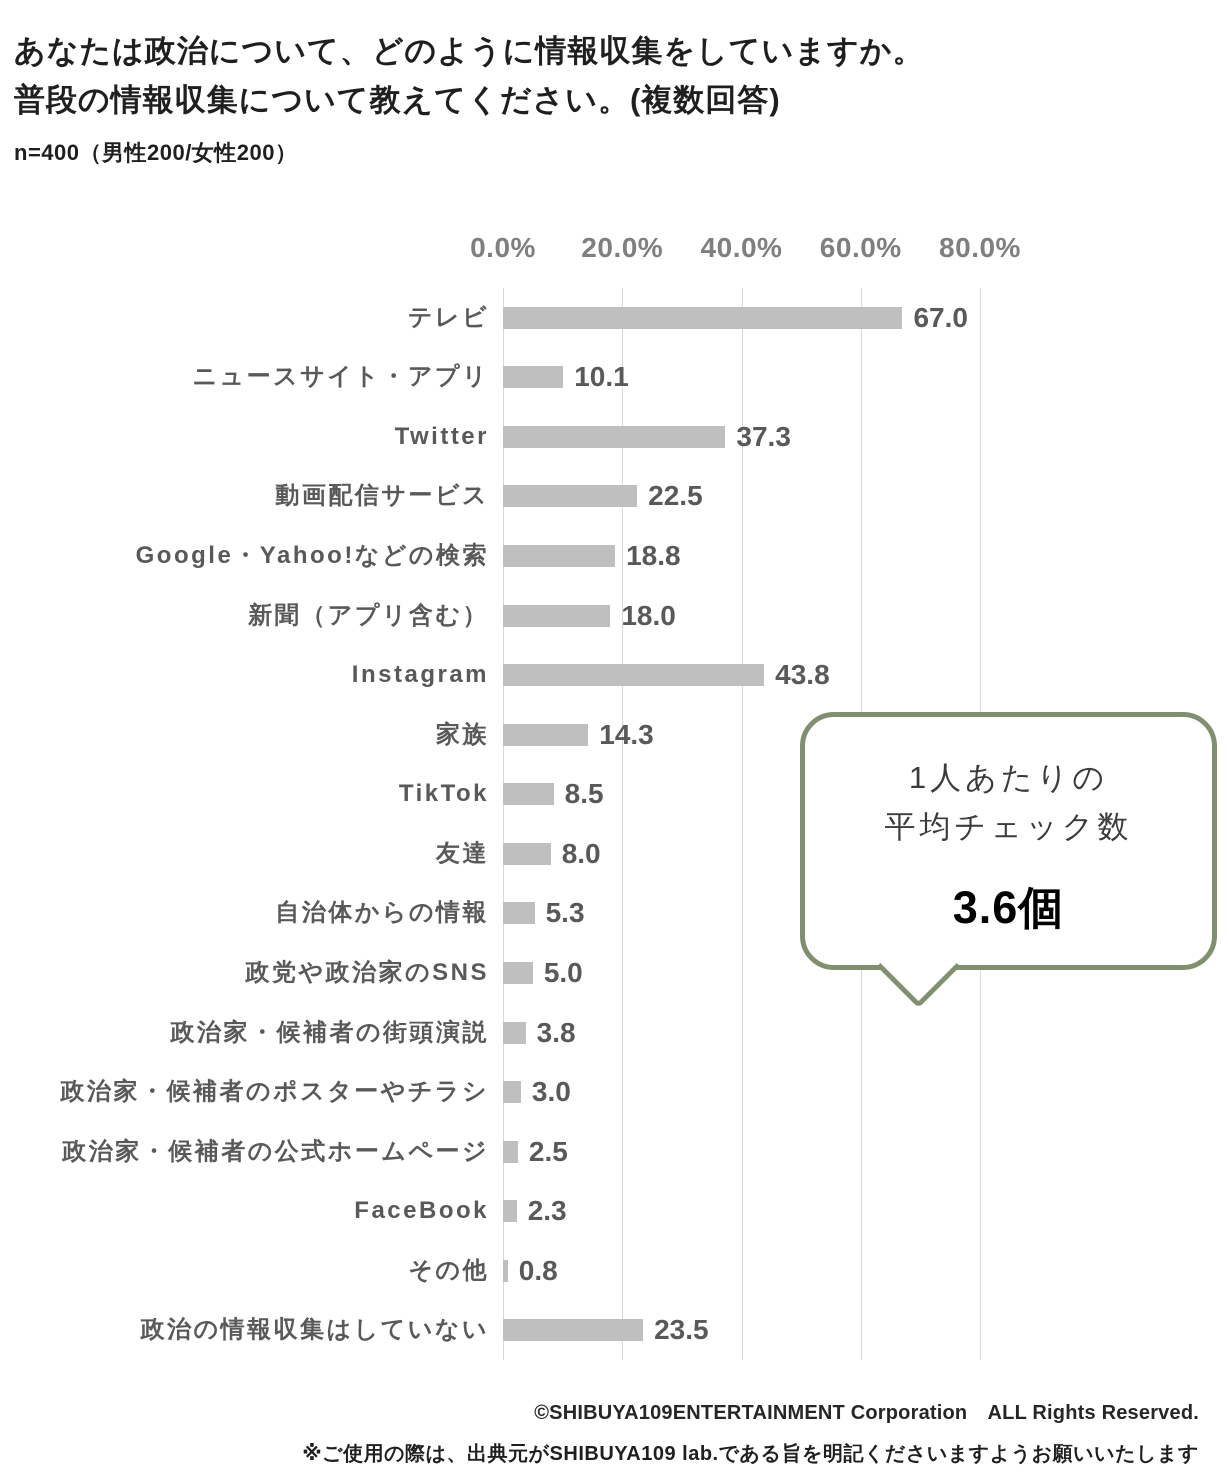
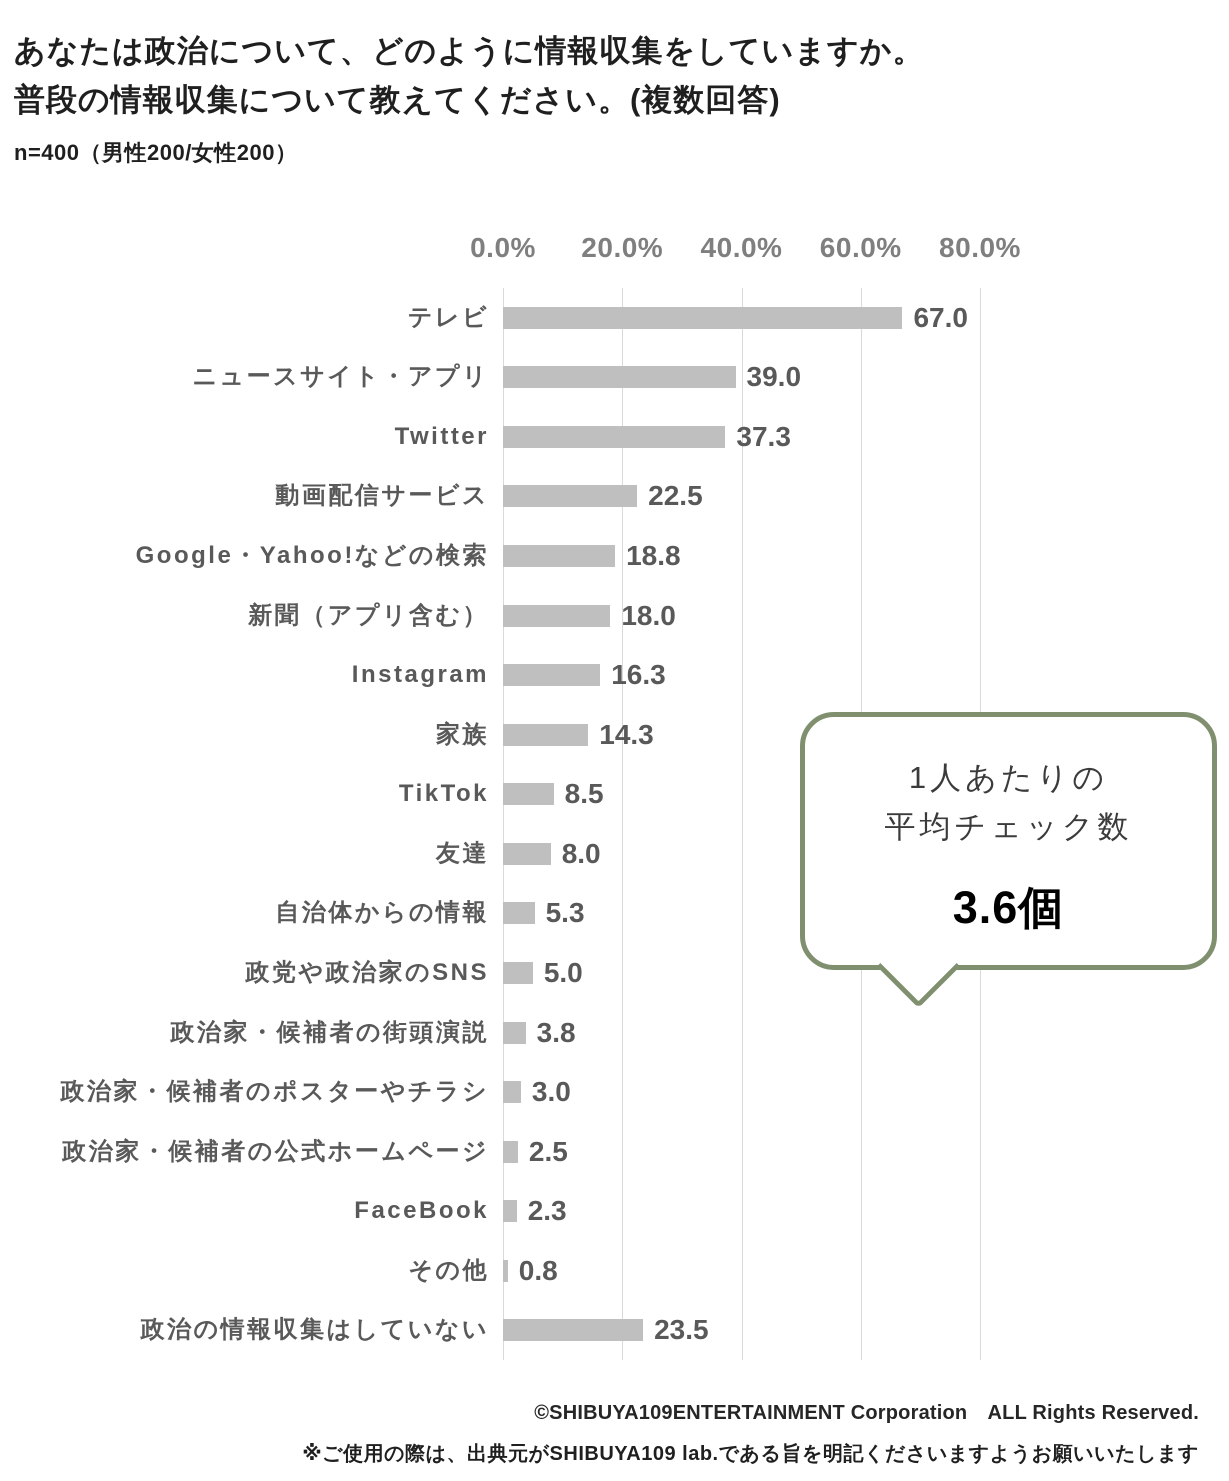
ニュースサイト・アプリ: 10.1 -> 39.0
Instagram: 43.8 -> 16.3
